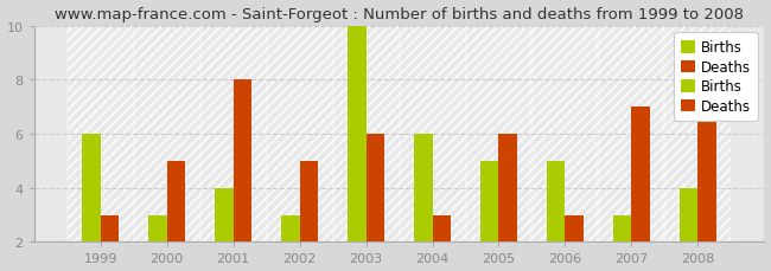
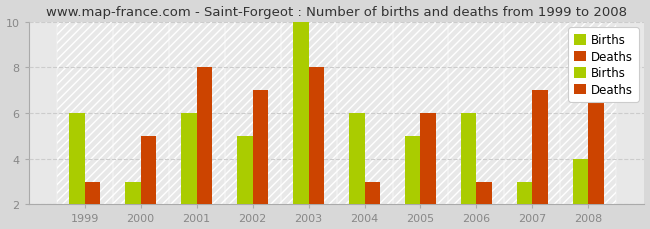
Births/2001: 4 -> 6
Births/2002: 3 -> 5
Deaths/2002: 5 -> 7
Deaths/2003: 6 -> 8
Births/2006: 5 -> 6
